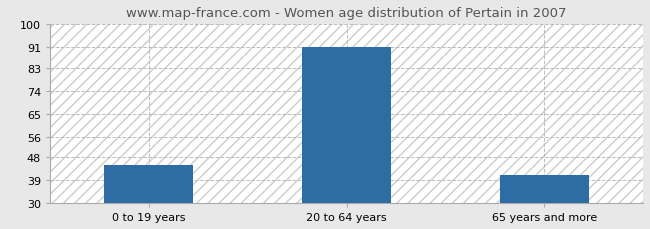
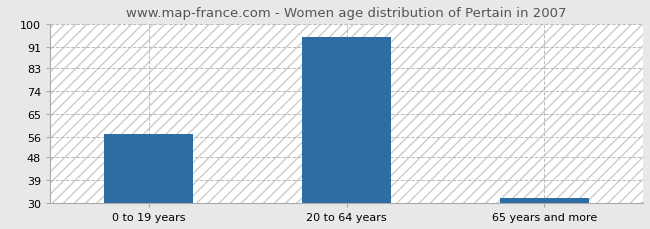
0 to 19 years: 45 -> 57
20 to 64 years: 91 -> 95
65 years and more: 41 -> 32
